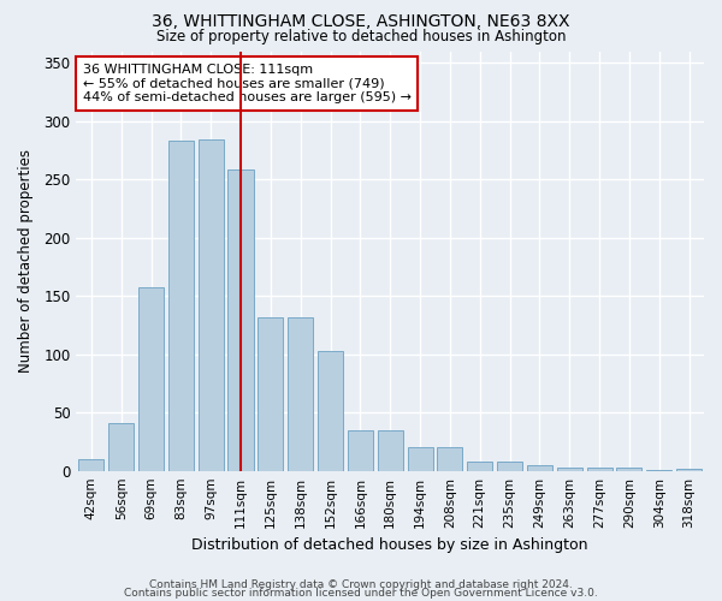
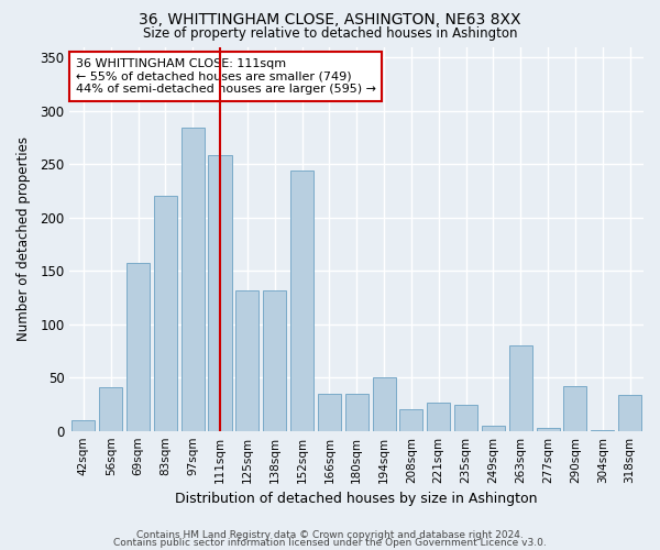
83sqm: 283 -> 220
152sqm: 103 -> 244
194sqm: 20 -> 50
221sqm: 8 -> 26
235sqm: 8 -> 24
263sqm: 3 -> 80
290sqm: 3 -> 42
318sqm: 2 -> 34
